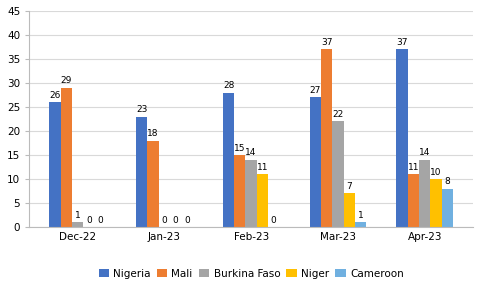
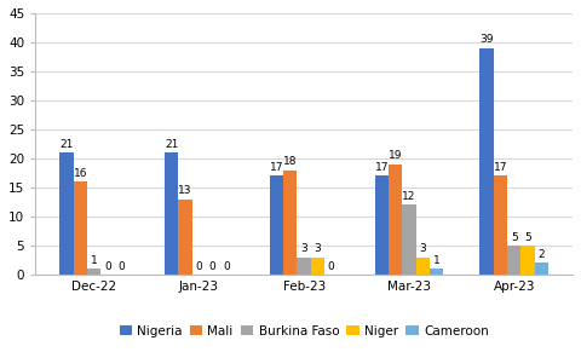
Nigeria/Dec-22: 26 -> 21
Mali/Dec-22: 29 -> 16
Nigeria/Jan-23: 23 -> 21
Mali/Jan-23: 18 -> 13
Nigeria/Feb-23: 28 -> 17
Mali/Feb-23: 15 -> 18
Burkina Faso/Feb-23: 14 -> 3
Niger/Feb-23: 11 -> 3
Nigeria/Mar-23: 27 -> 17
Mali/Mar-23: 37 -> 19
Burkina Faso/Mar-23: 22 -> 12
Niger/Mar-23: 7 -> 3
Nigeria/Apr-23: 37 -> 39
Mali/Apr-23: 11 -> 17
Burkina Faso/Apr-23: 14 -> 5
Niger/Apr-23: 10 -> 5
Cameroon/Apr-23: 8 -> 2
